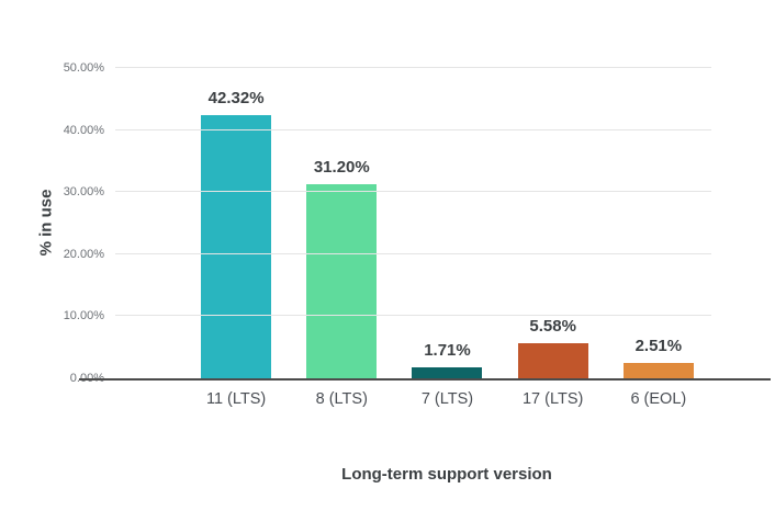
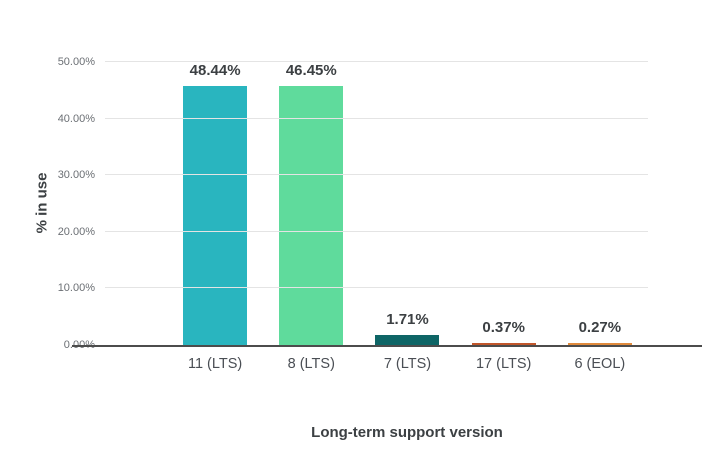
11 (LTS): 42.32% -> 48.44%
8 (LTS): 31.20% -> 46.45%
17 (LTS): 5.58% -> 0.37%
6 (EOL): 2.51% -> 0.27%
